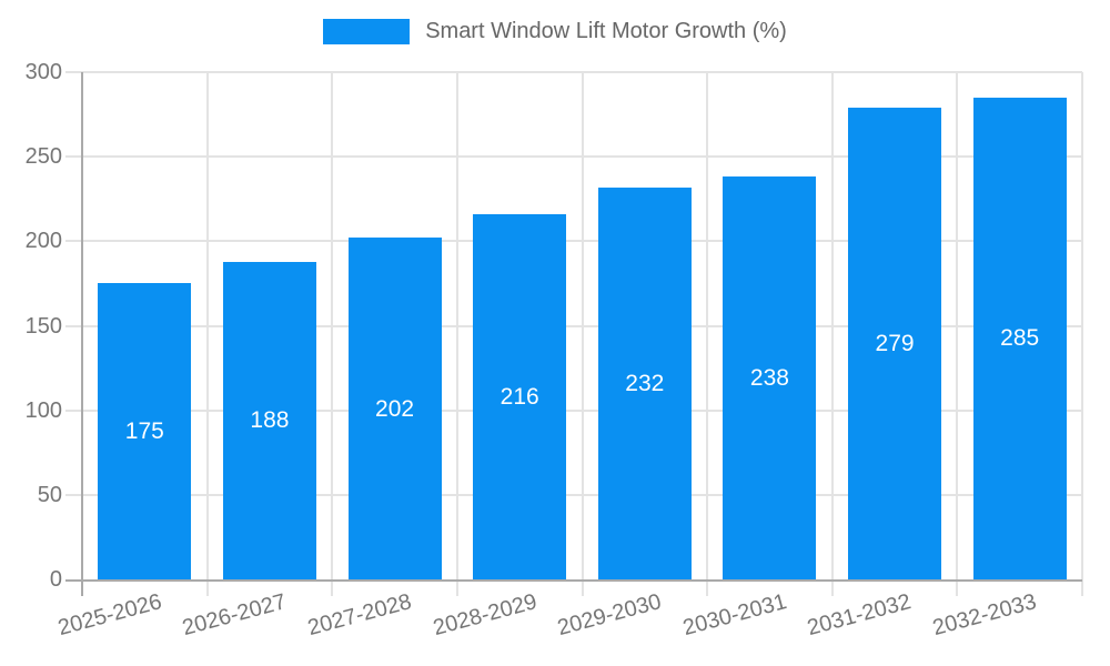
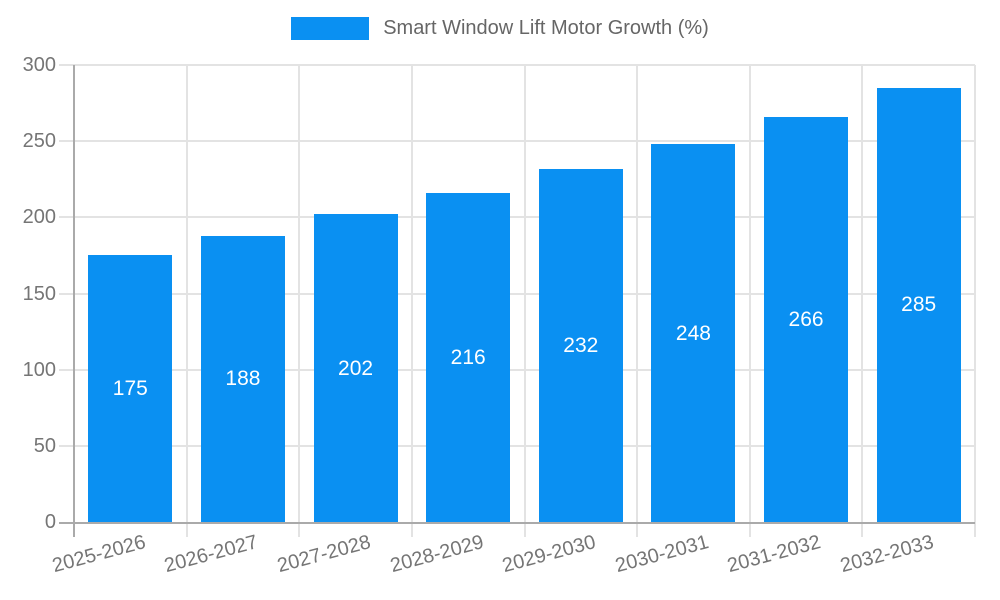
2030-2031: 238 -> 248
2031-2032: 279 -> 266
